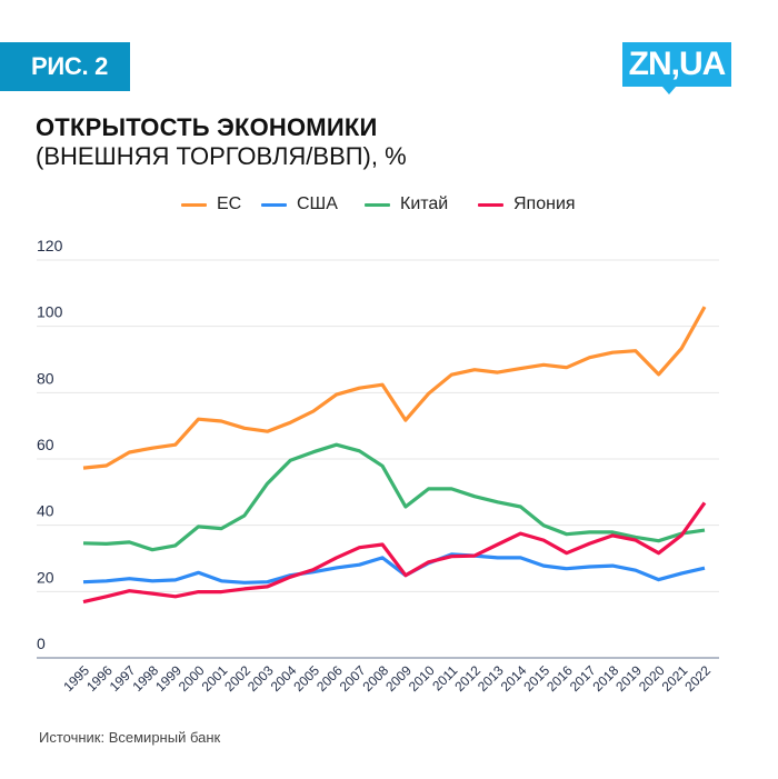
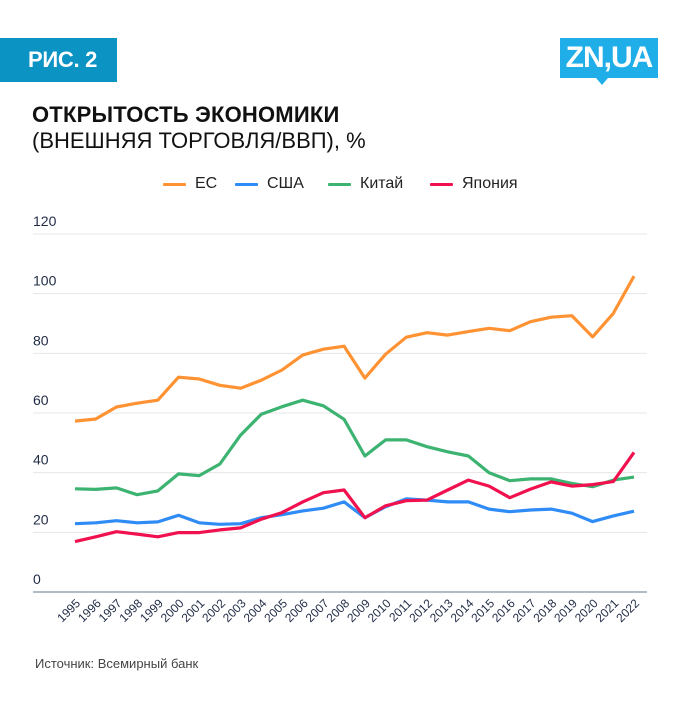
Япония/2020: 32 -> 36
